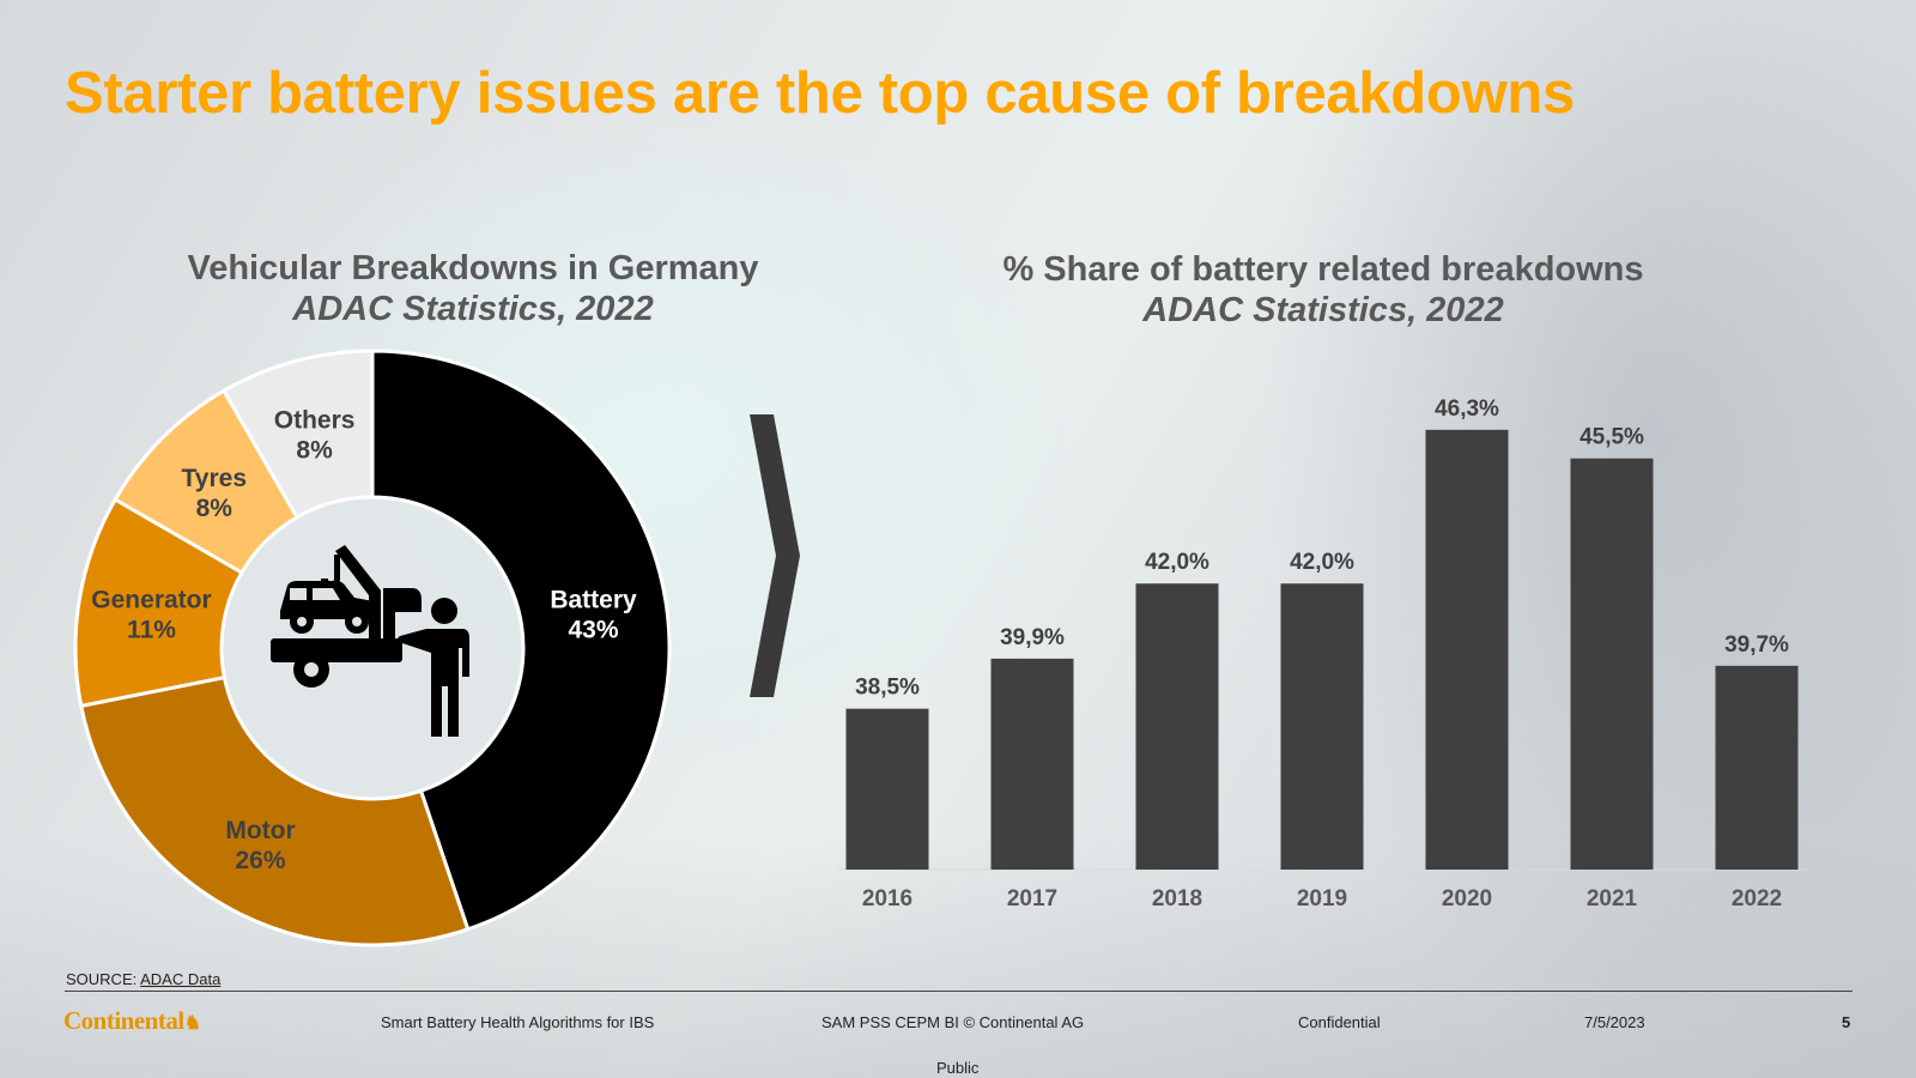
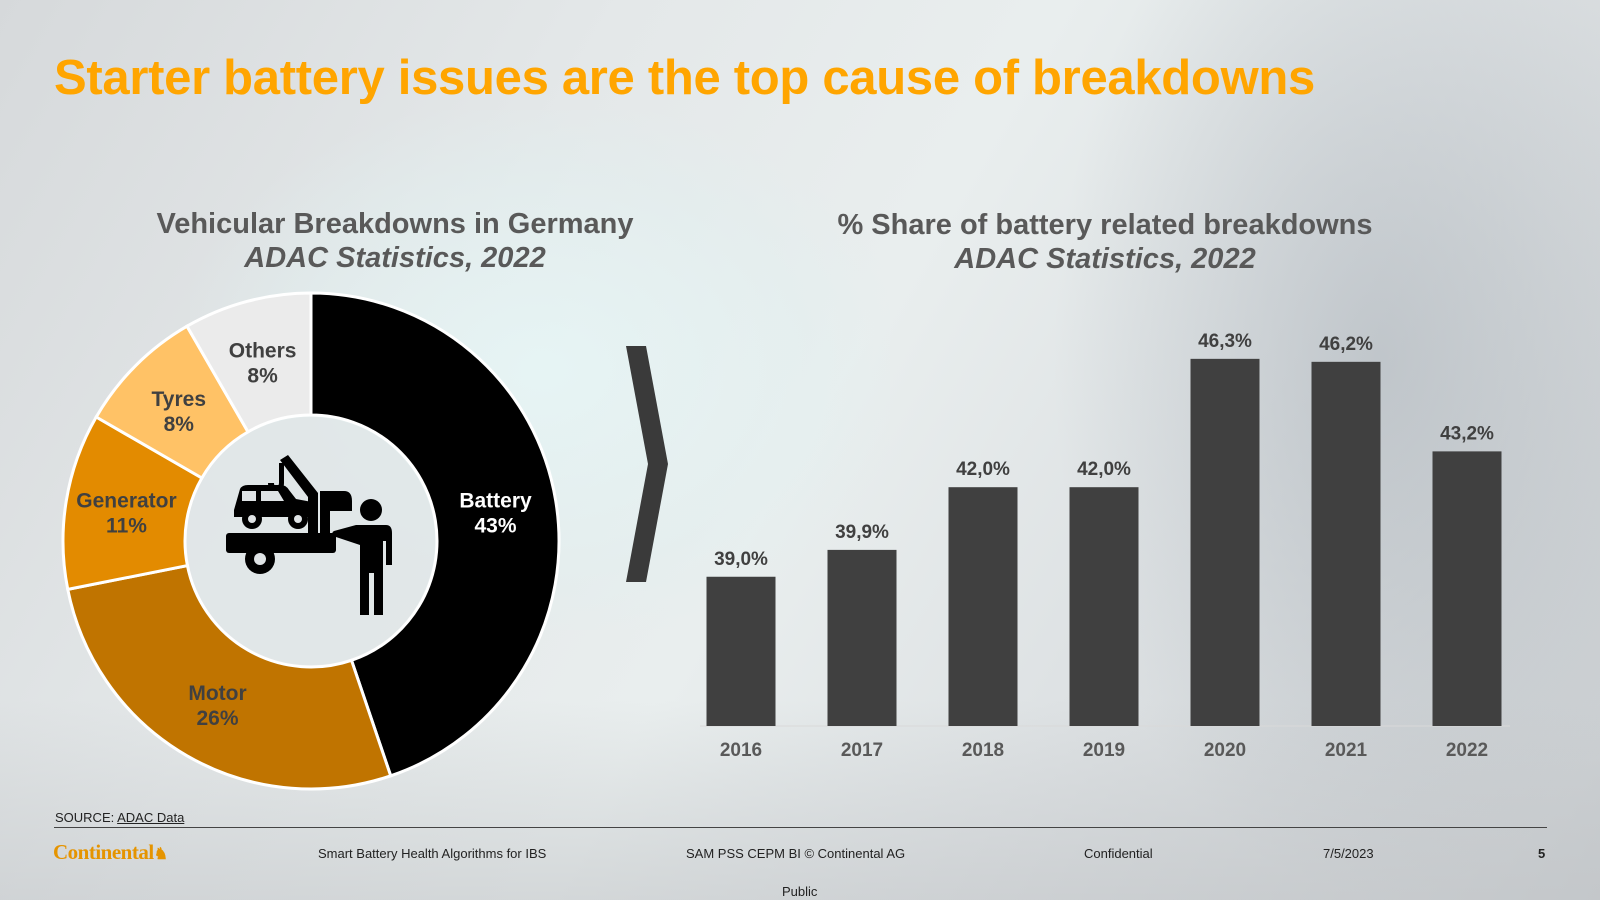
% Share of battery related breakdowns/2016: 38,5% -> 39,0%
% Share of battery related breakdowns/2021: 45,5% -> 46,2%
% Share of battery related breakdowns/2022: 39,7% -> 43,2%
